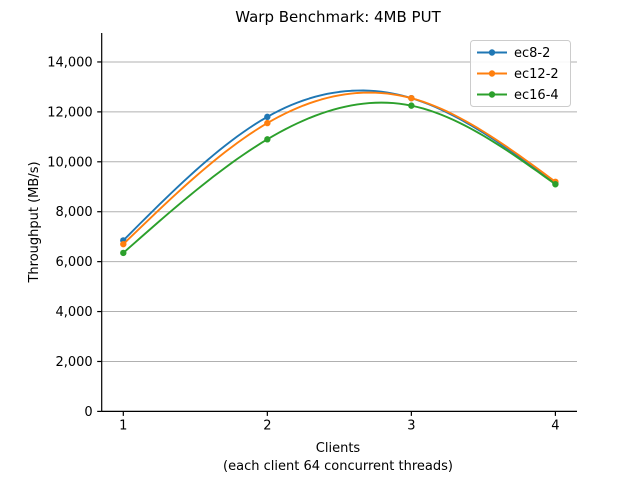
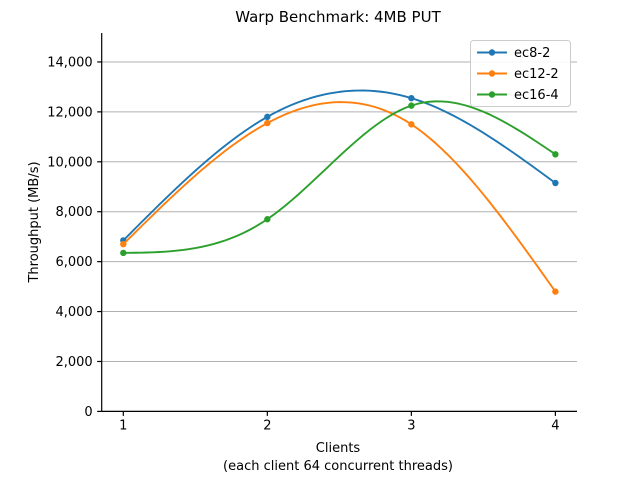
ec16-4/2: 10900 -> 7700
ec12-2/3: 12600 -> 11500
ec12-2/4: 9200 -> 4800
ec16-4/4: 9100 -> 10300
